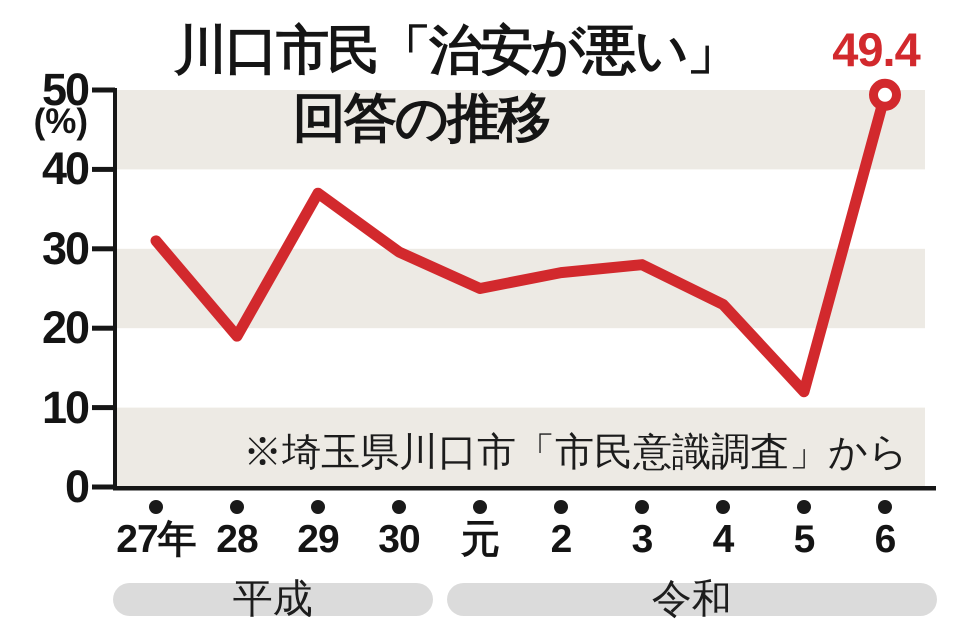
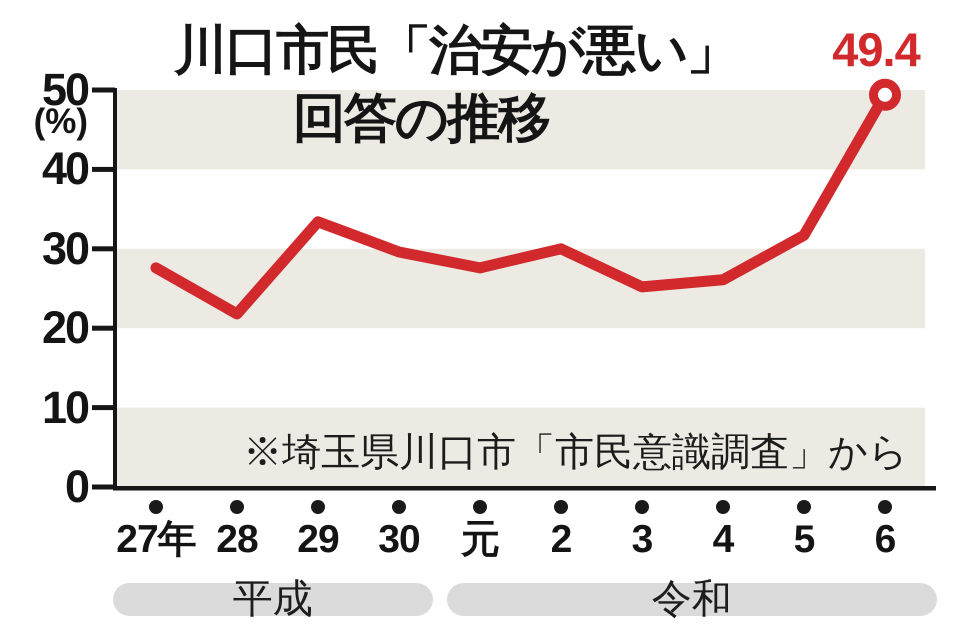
27年: 31 -> 28
28: 19 -> 22
29: 37 -> 33
元: 25 -> 28
2: 27 -> 30
3: 28 -> 25
4: 23 -> 26
5: 12 -> 32
